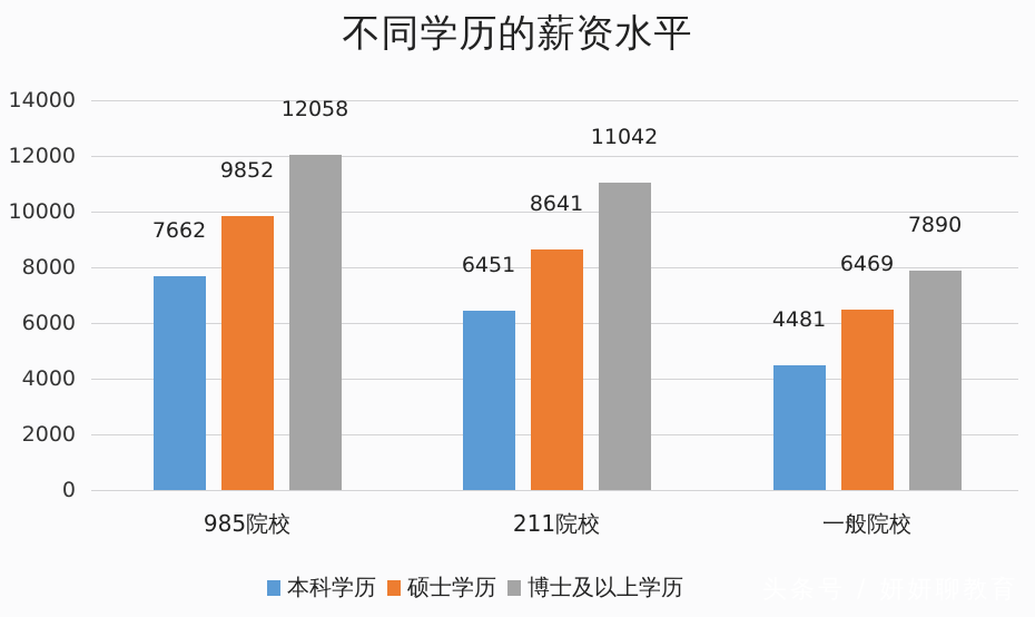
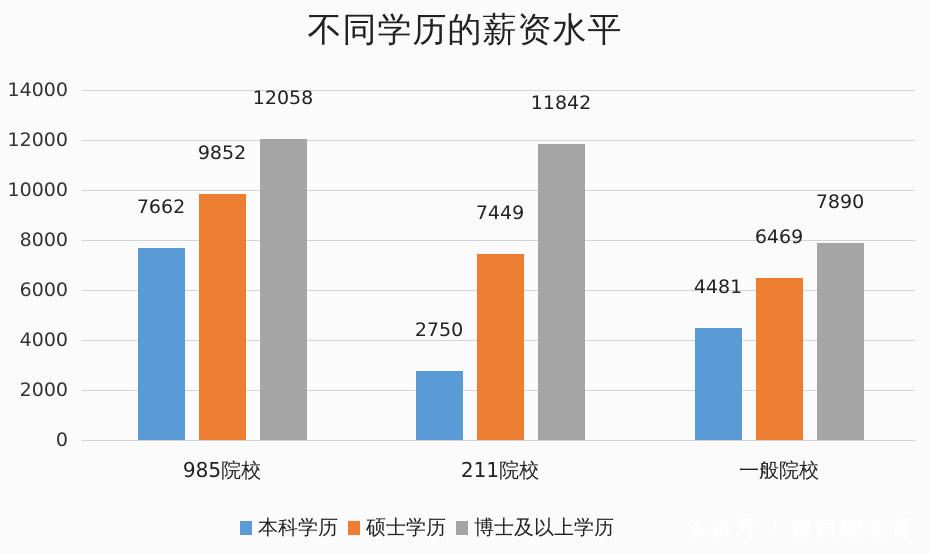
本科学历/211院校: 6451 -> 2750
硕士学历/211院校: 8641 -> 7449
博士及以上学历/211院校: 11042 -> 11842
